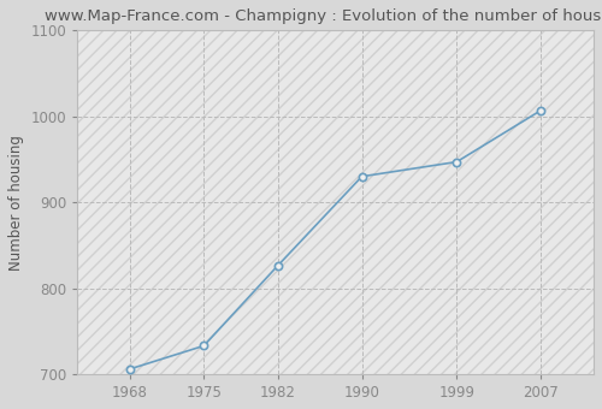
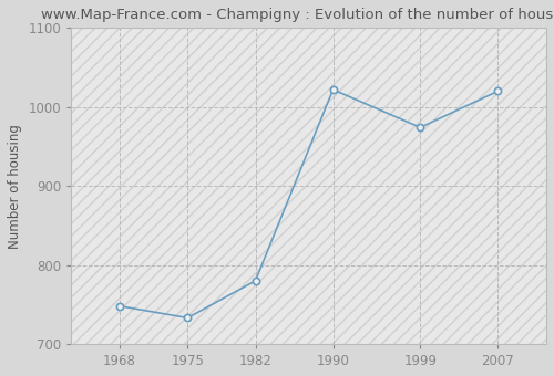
1968: 706 -> 748
1982: 826 -> 780
1990: 930 -> 1022
1999: 947 -> 974
2007: 1007 -> 1020
